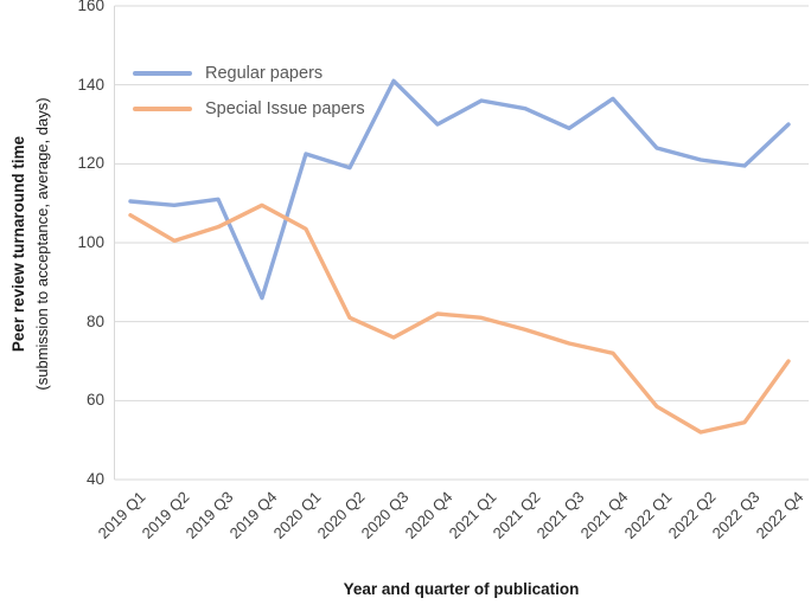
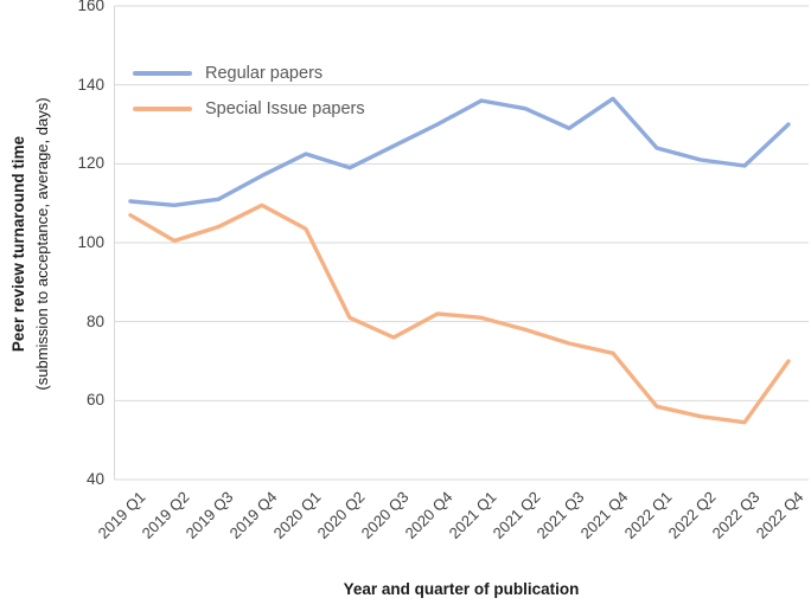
Regular papers/2019 Q4: 86 -> 117
Regular papers/2020 Q3: 141 -> 124
Special Issue papers/2022 Q2: 52 -> 56
